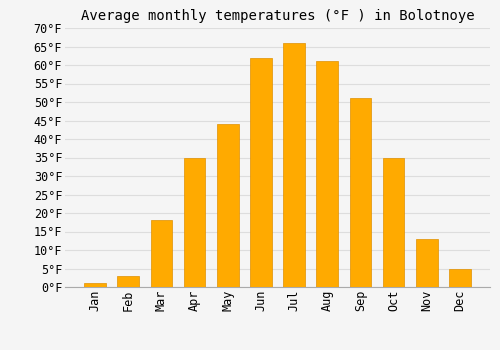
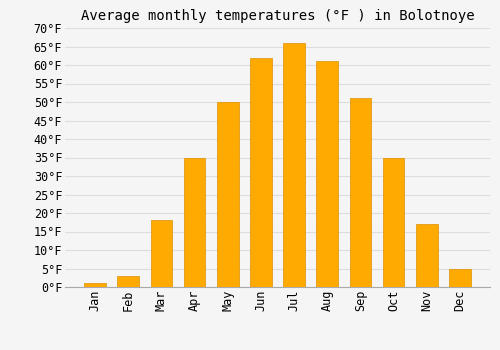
May: 44°F -> 50°F
Nov: 13°F -> 17°F
